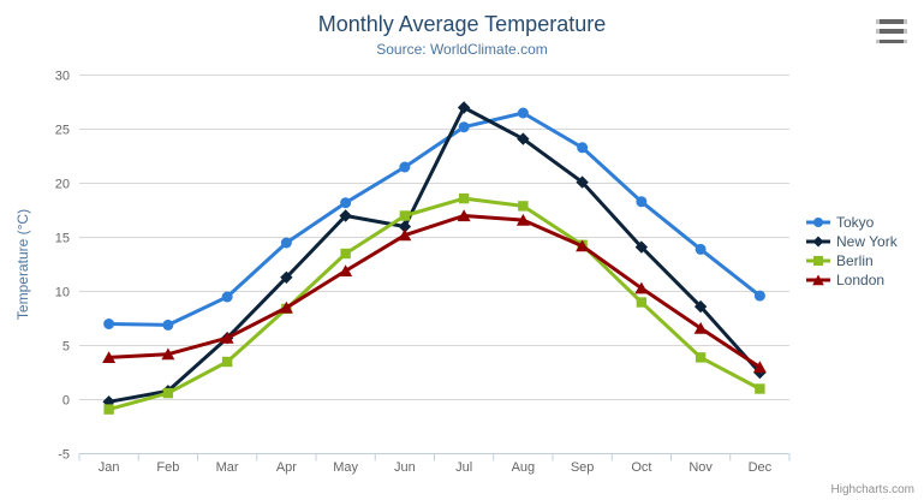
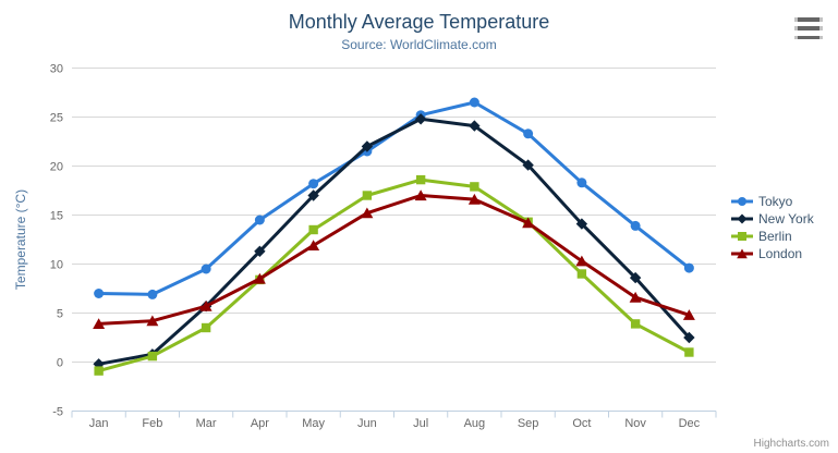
New York/Jun: 16 -> 22
New York/Jul: 27 -> 25
London/Dec: 3 -> 5
